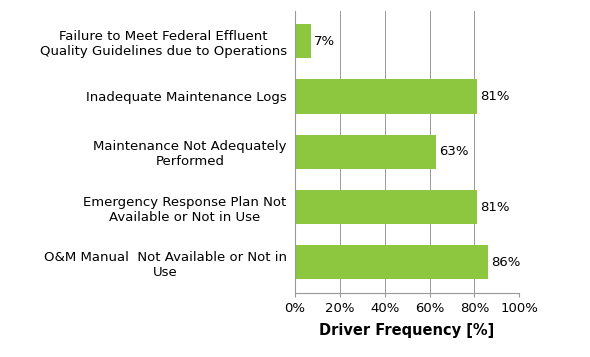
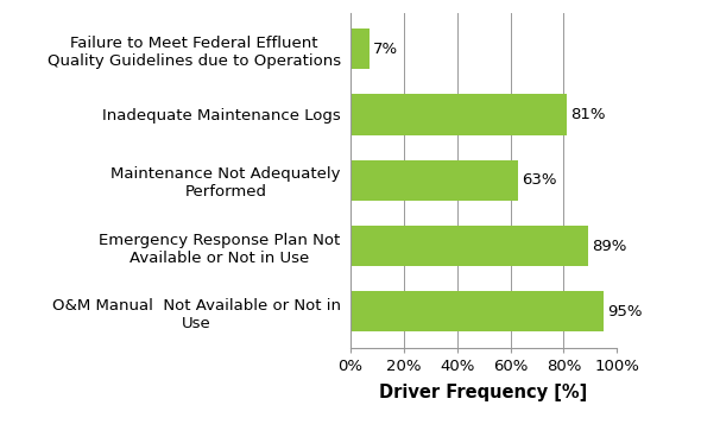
Emergency Response Plan Not Available or Not in Use: 81% -> 89%
O&M Manual Not Available or Not in Use: 86% -> 95%
